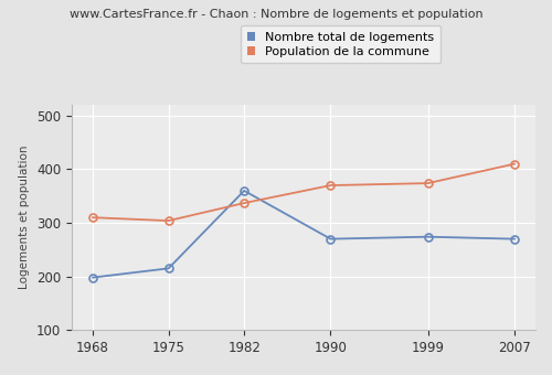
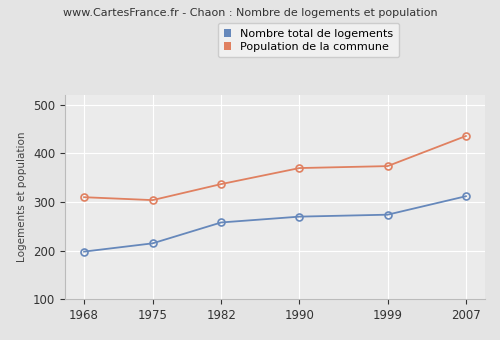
Nombre total de logements/1982: 360 -> 258
Nombre total de logements/2007: 270 -> 312
Population de la commune/2007: 410 -> 436
